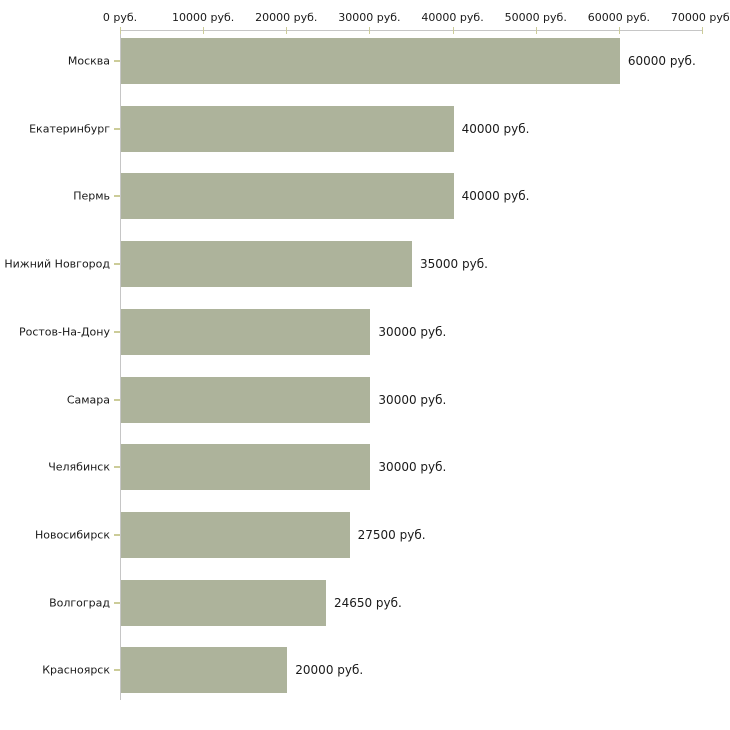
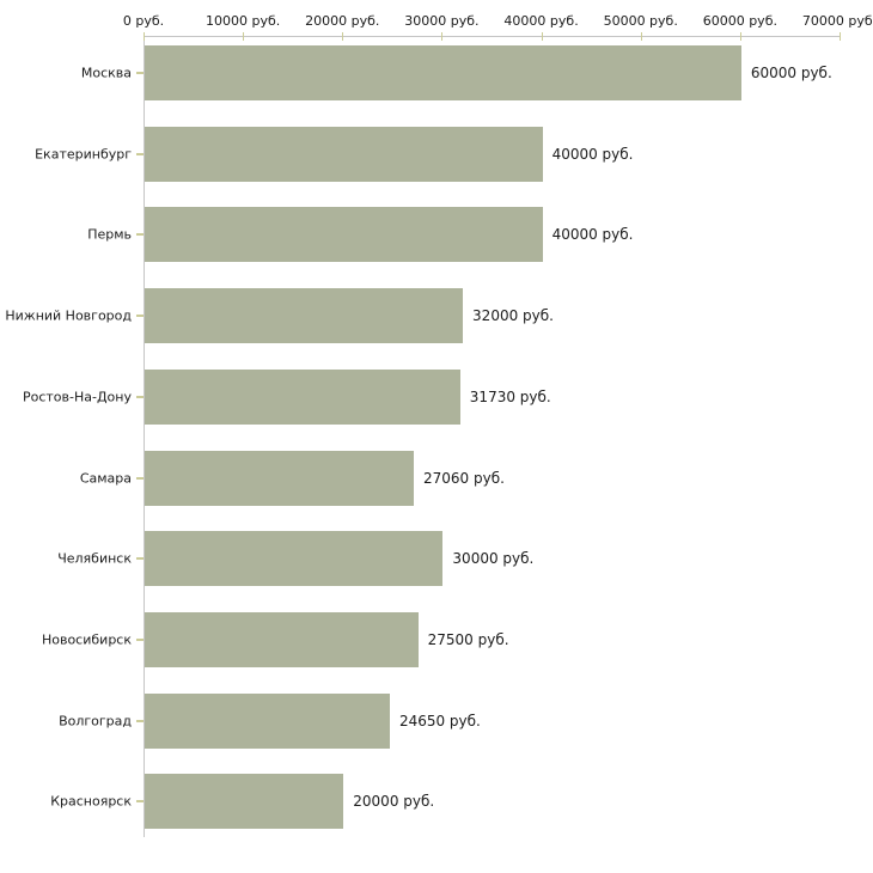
Нижний Новгород: 35000 -> 32000
Ростов-На-Дону: 30000 -> 31730
Самара: 30000 -> 27060
